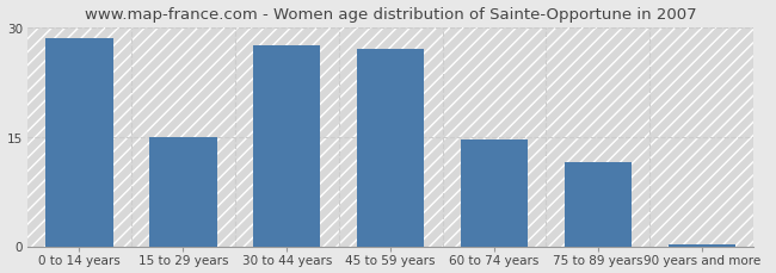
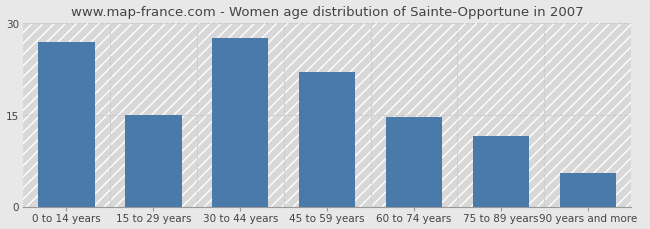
0 to 14 years: 28.5 -> 26.8
45 to 59 years: 27.0 -> 22.0
90 years and more: 0.3 -> 5.4
